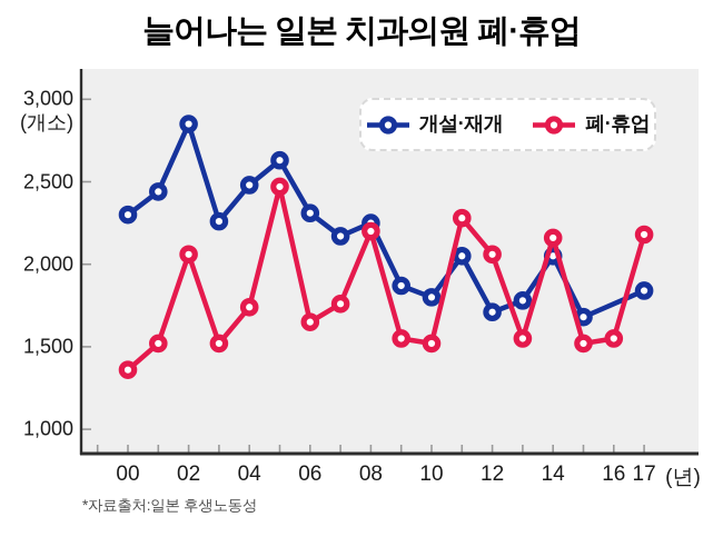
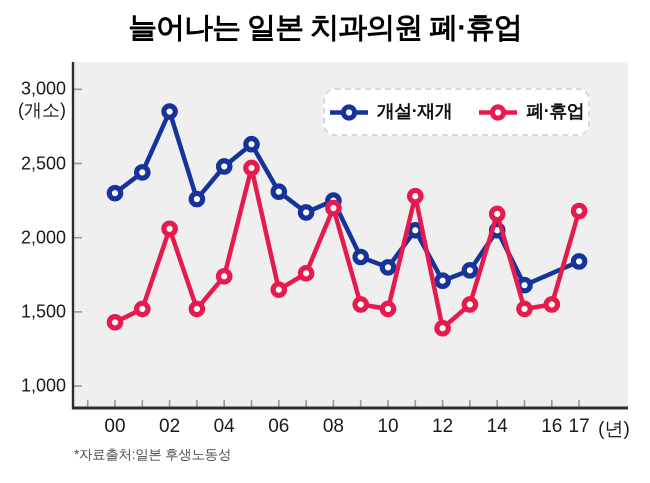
폐·휴업/00: 1360 -> 1430
폐·휴업/12: 2060 -> 1390
